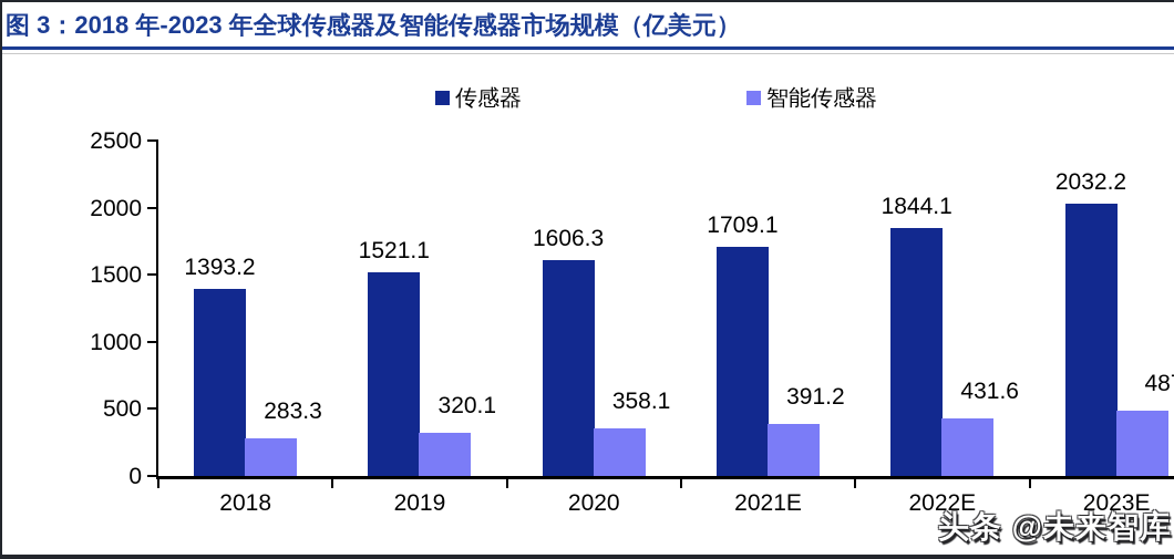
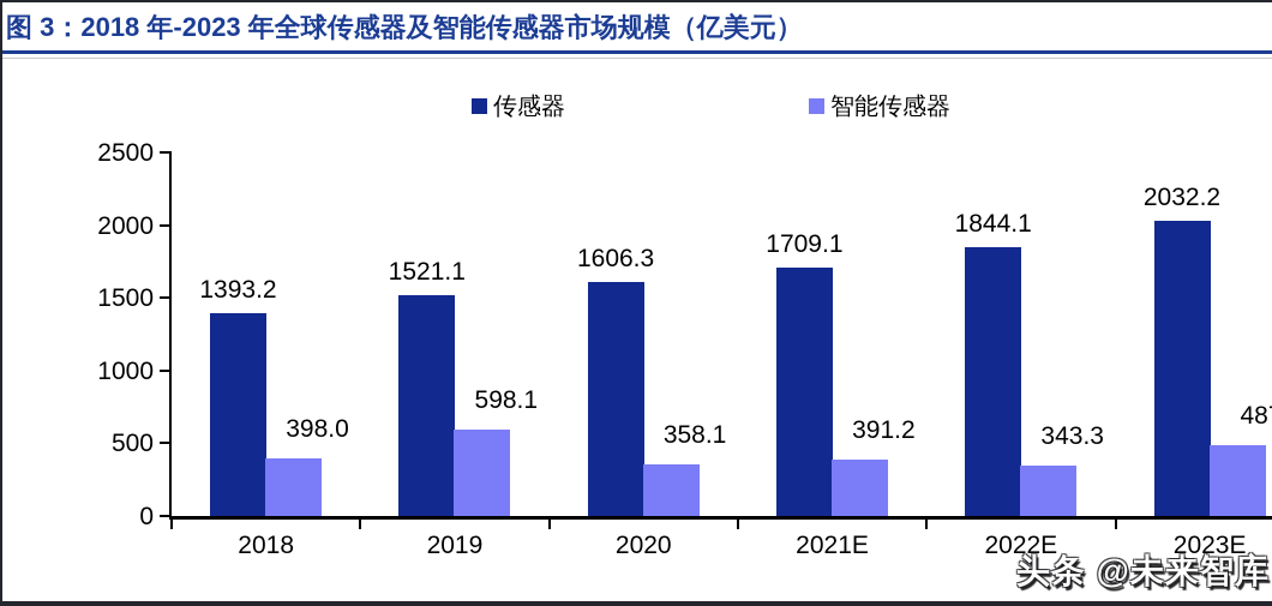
智能传感器/2018: 283.3 -> 398.0
智能传感器/2019: 320.1 -> 598.1
智能传感器/2022E: 431.6 -> 343.3
